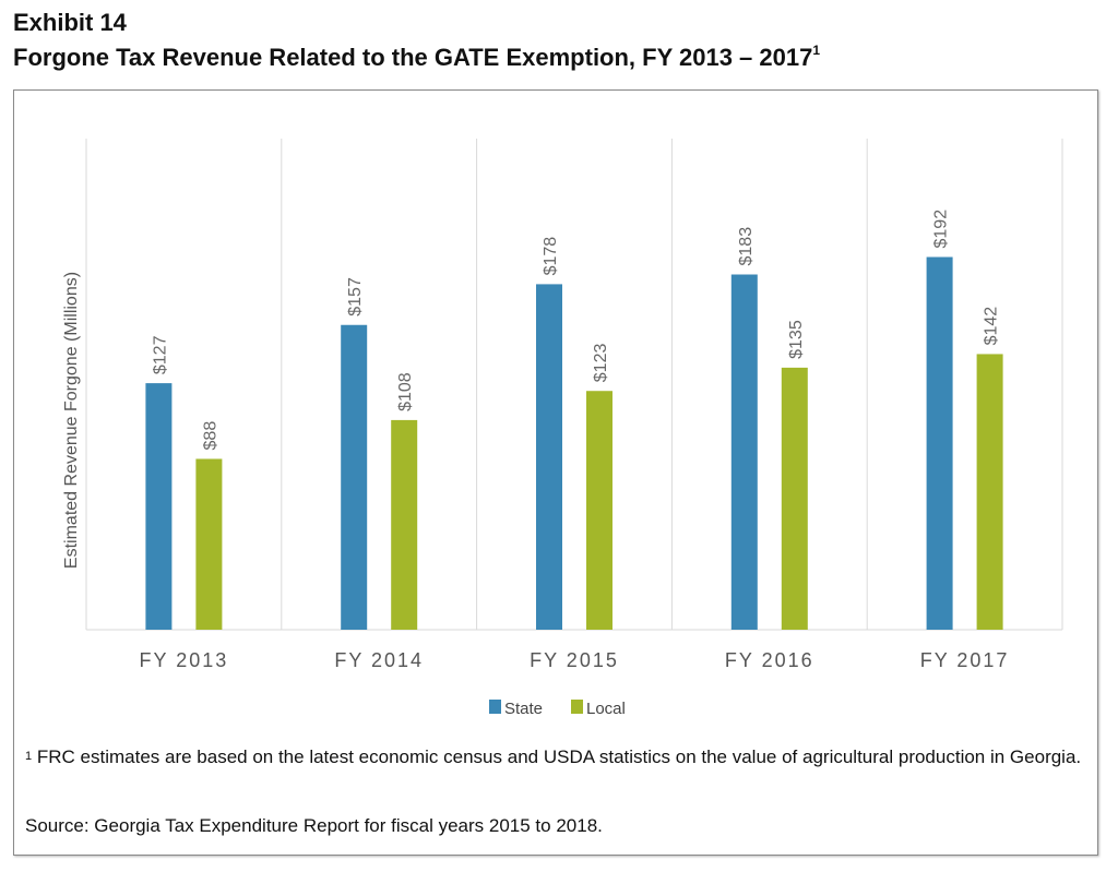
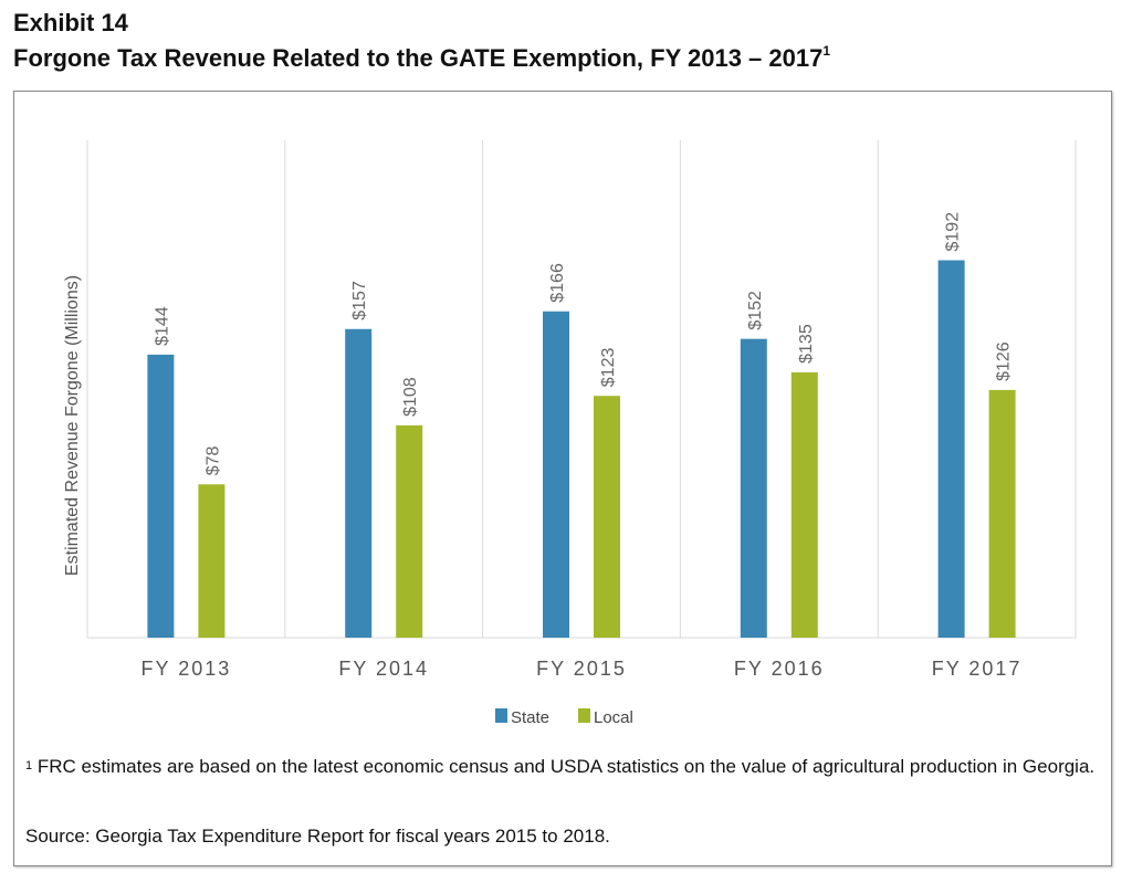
State/FY 2013: $127 -> $144
Local/FY 2013: $88 -> $78
State/FY 2015: $178 -> $166
State/FY 2016: $183 -> $152
Local/FY 2017: $142 -> $126
